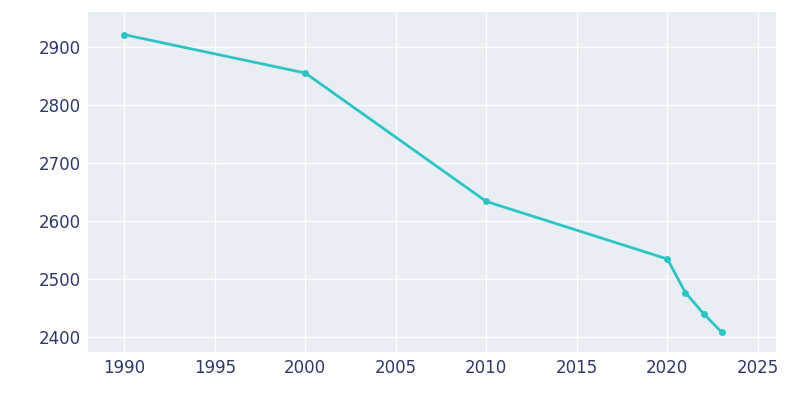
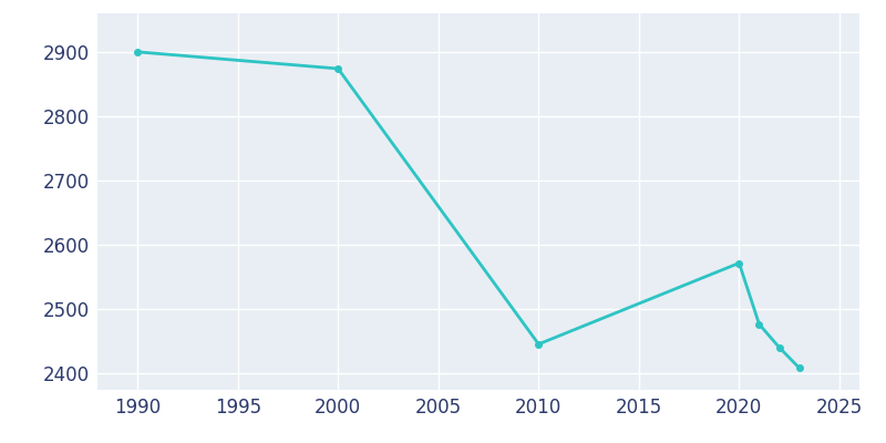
1990: 2921 -> 2900
2000: 2855 -> 2874
2010: 2634 -> 2446
2020: 2535 -> 2572
